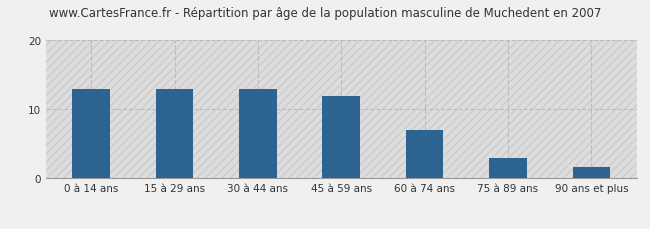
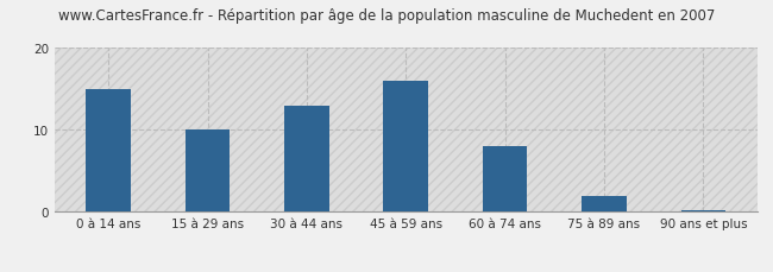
0 à 14 ans: 13.0 -> 15.0
15 à 29 ans: 13.0 -> 10.0
45 à 59 ans: 12.0 -> 16.0
60 à 74 ans: 7.0 -> 8.0
75 à 89 ans: 3.0 -> 2.0
90 ans et plus: 1.6 -> 0.2
